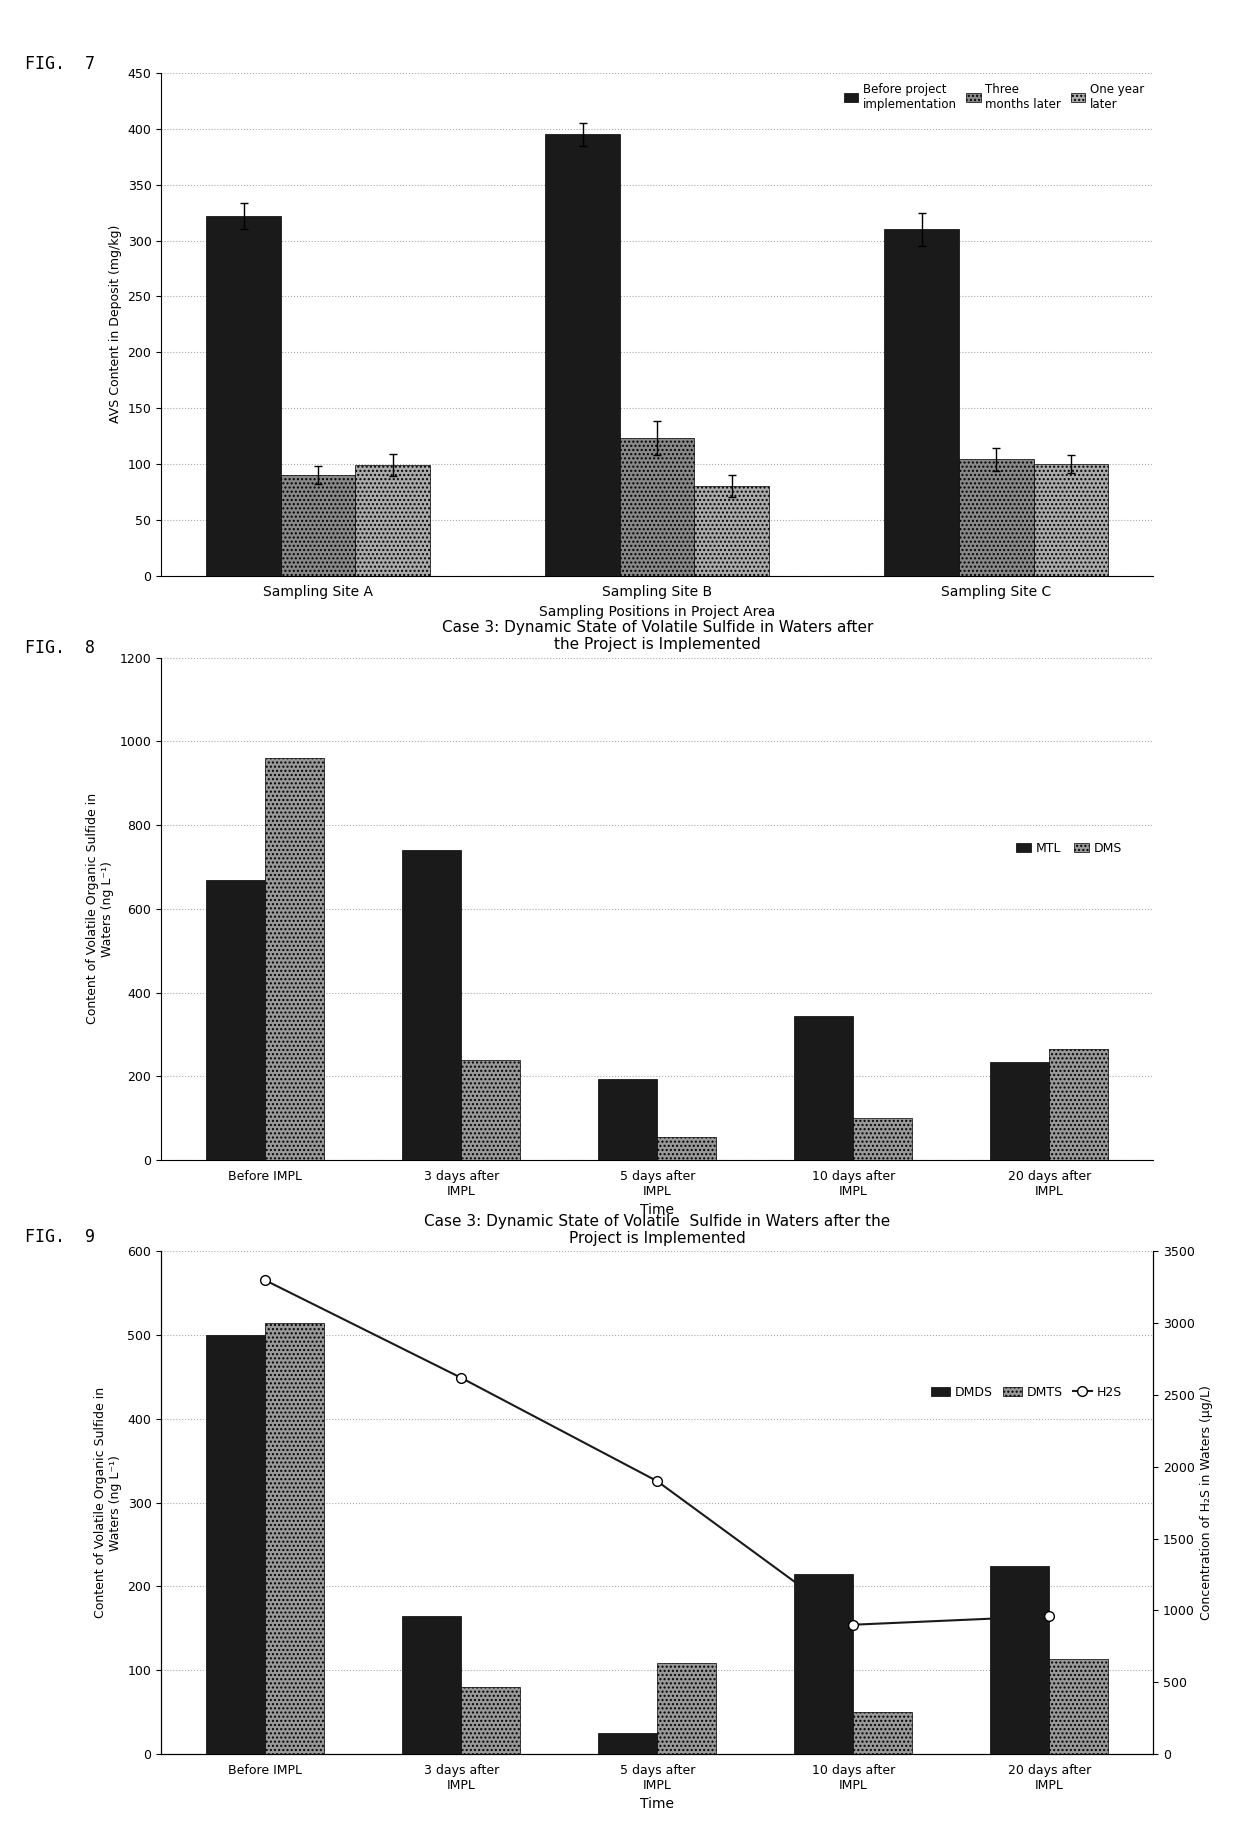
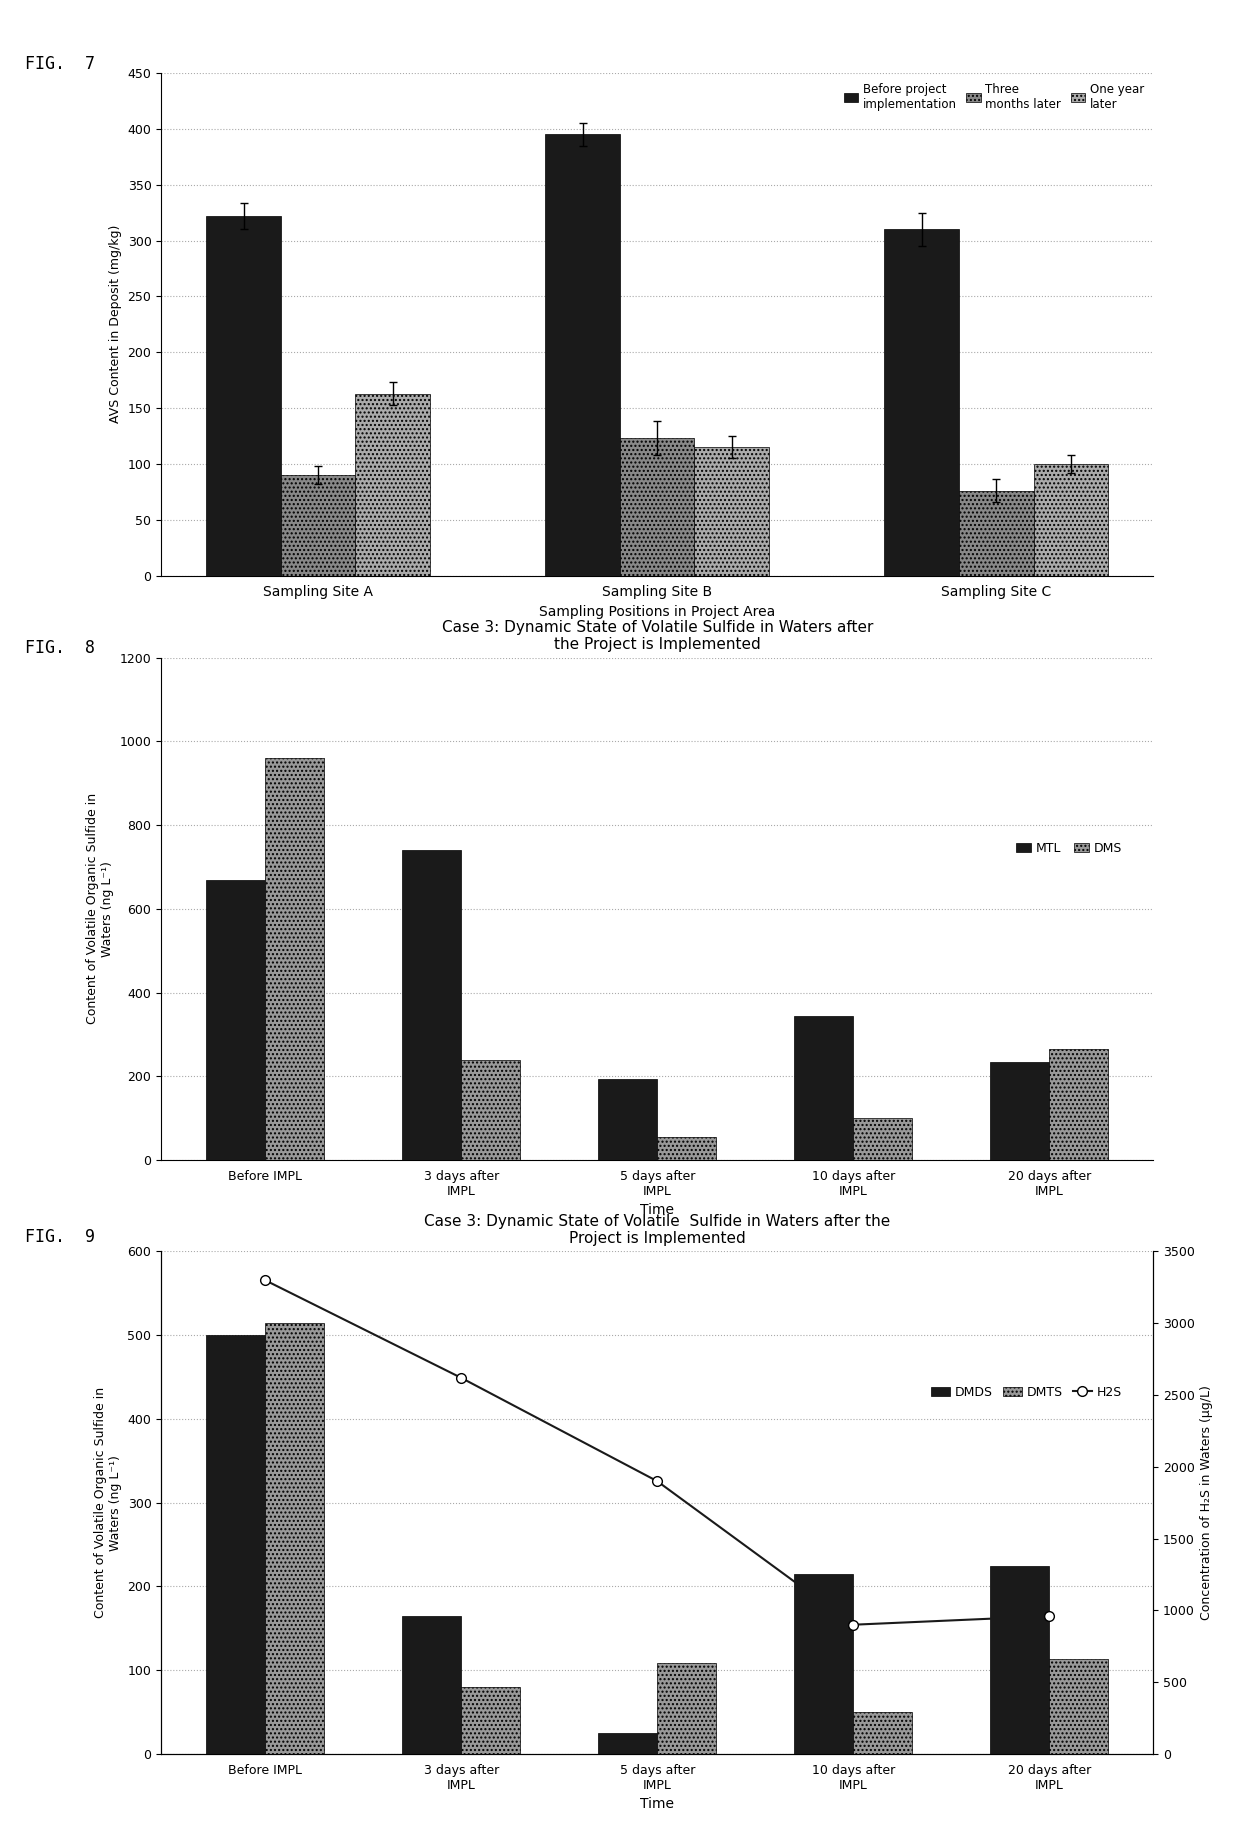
One year later/Sampling Site A: 99 -> 163
One year later/Sampling Site B: 80 -> 115
Three months later/Sampling Site C: 104 -> 76
